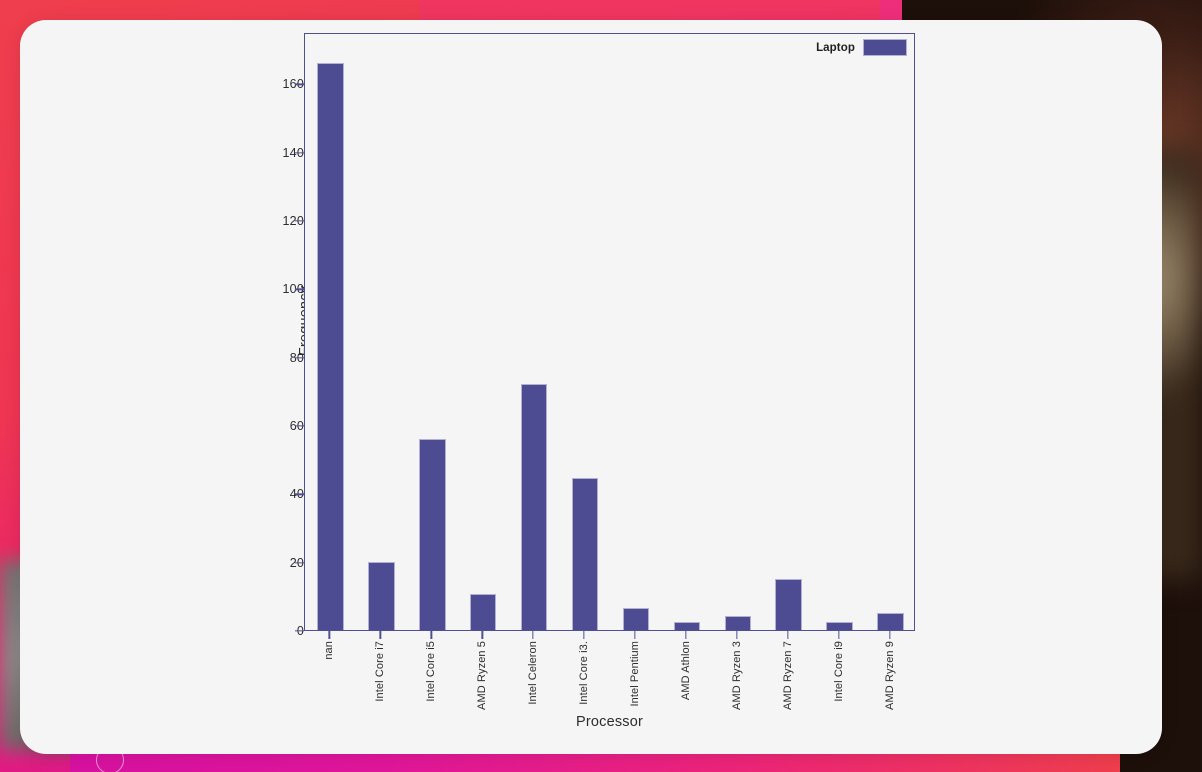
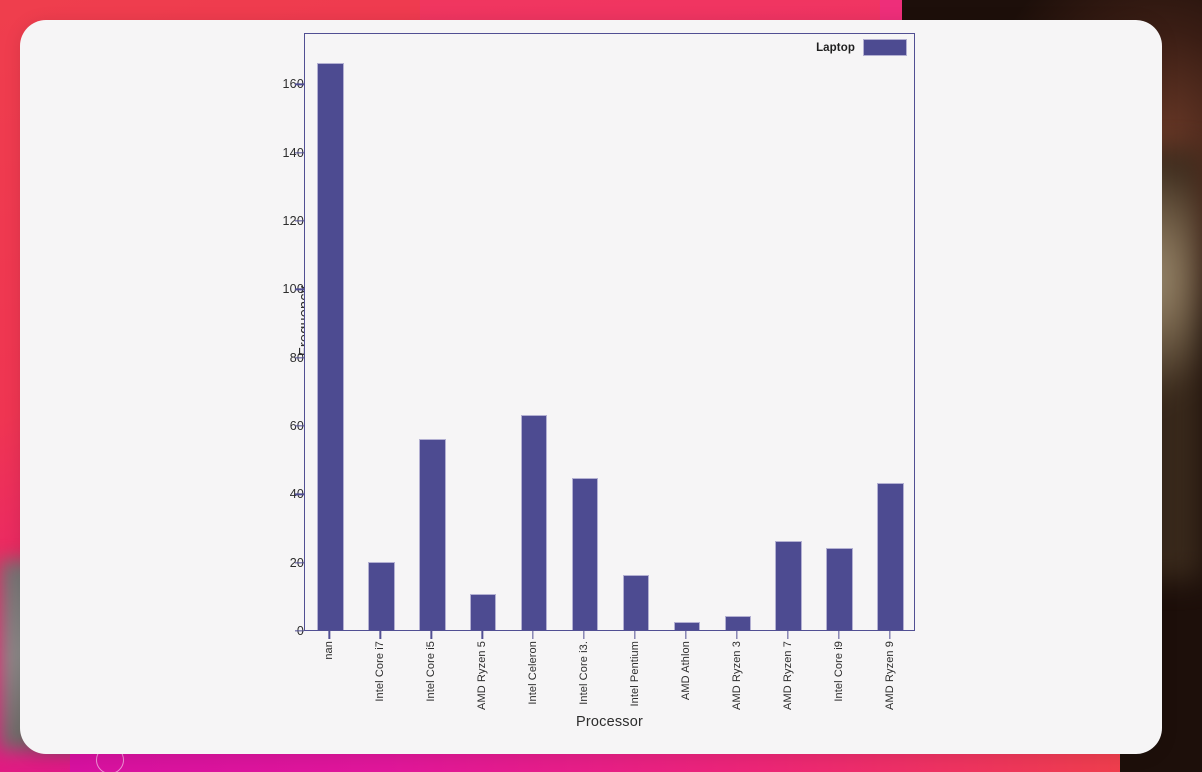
Intel Celeron: 72 -> 63
Intel Pentium: 6 -> 16
AMD Ryzen 7: 15 -> 26
Intel Core i9: 2 -> 24
AMD Ryzen 9: 5 -> 43
